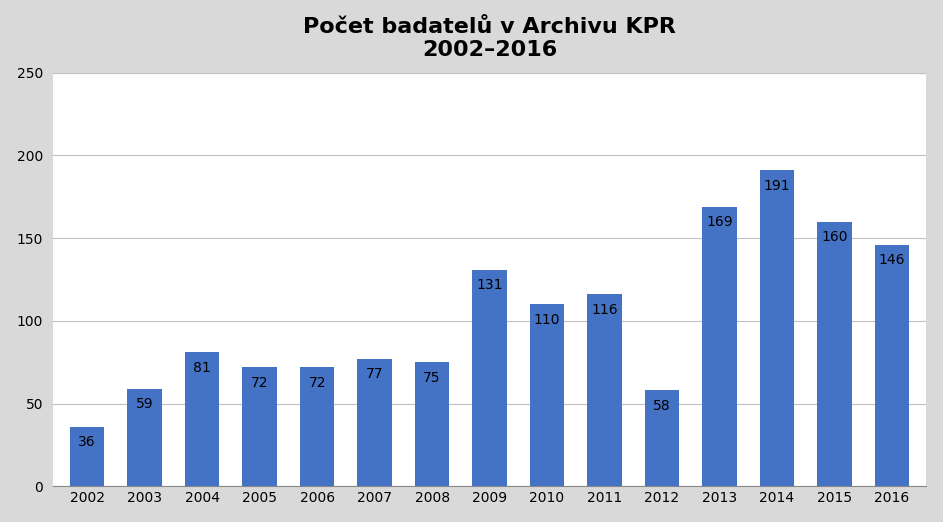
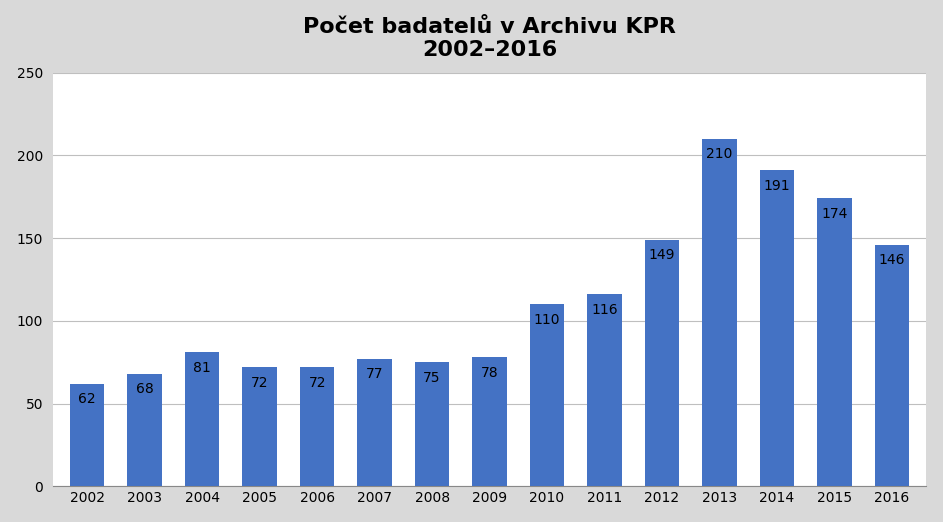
2002: 36 -> 62
2003: 59 -> 68
2009: 131 -> 78
2012: 58 -> 149
2013: 169 -> 210
2015: 160 -> 174
